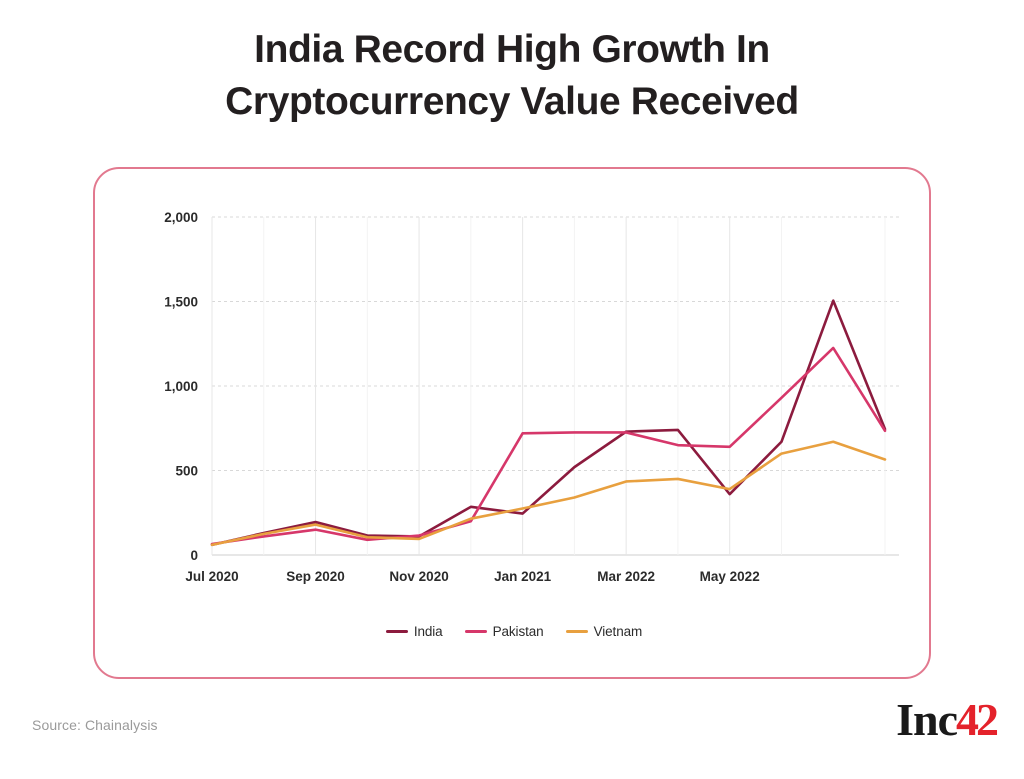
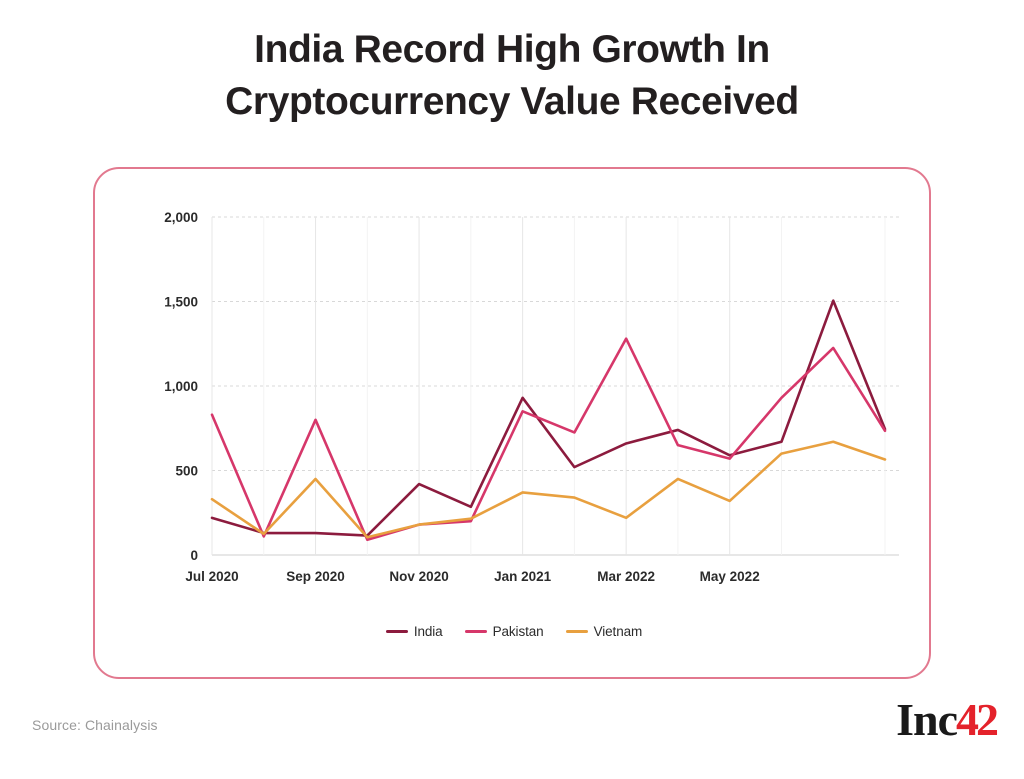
India/Jul 2020: 60 -> 220
Pakistan/Jul 2020: 60 -> 830
Vietnam/Jul 2020: 60 -> 330
India/Sep 2020: 200 -> 130
Pakistan/Sep 2020: 150 -> 800
Vietnam/Sep 2020: 180 -> 450
India/Nov 2020: 110 -> 420
Pakistan/Nov 2020: 120 -> 180
Vietnam/Nov 2020: 100 -> 180
India/Jan 2021: 240 -> 930
Pakistan/Jan 2021: 720 -> 850
Vietnam/Jan 2021: 280 -> 370
India/Mar 2022: 730 -> 660
Pakistan/Mar 2022: 720 -> 1280
Vietnam/Mar 2022: 440 -> 220
India/May 2022: 360 -> 590
Pakistan/May 2022: 640 -> 570
Vietnam/May 2022: 390 -> 320
